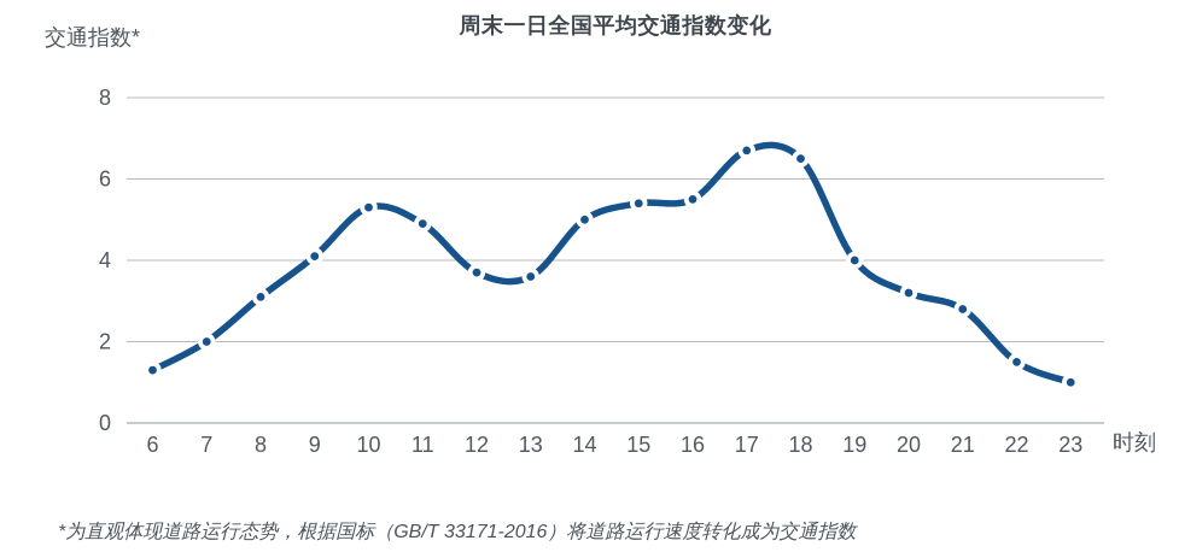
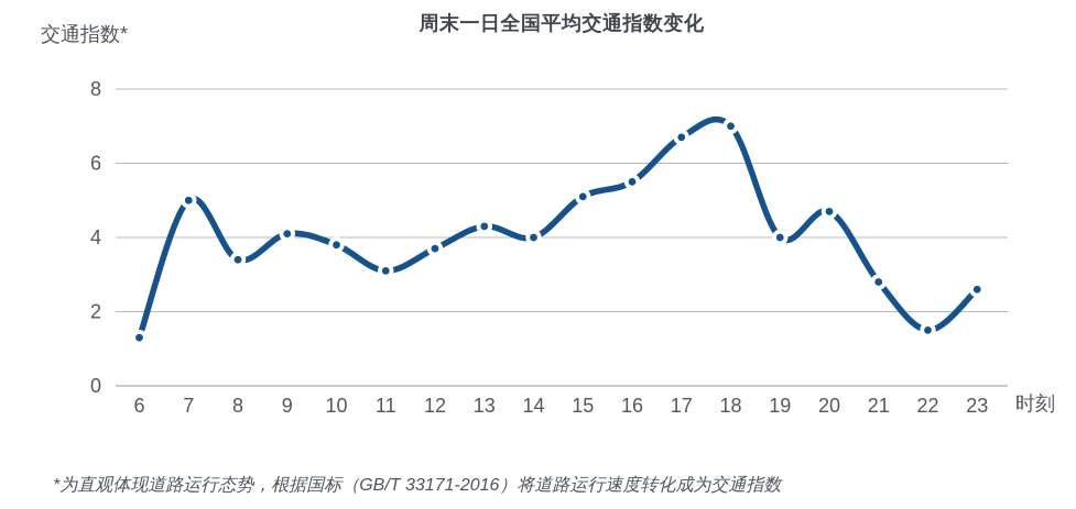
7: 2.0 -> 5.0
8: 3.1 -> 3.4
10: 5.3 -> 3.8
11: 4.9 -> 3.1
13: 3.6 -> 4.3
14: 5.0 -> 4.0
15: 5.4 -> 5.1
18: 6.5 -> 7.0
20: 3.2 -> 4.7
23: 1.0 -> 2.6
